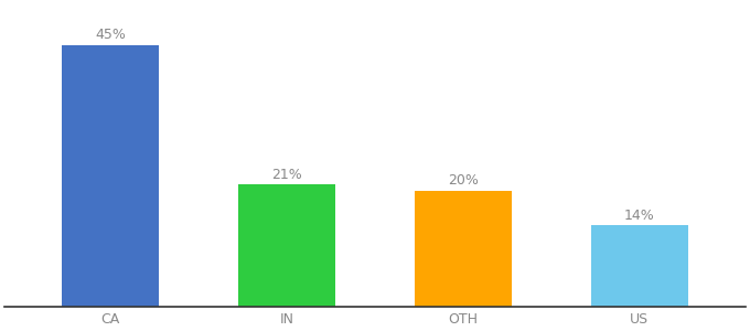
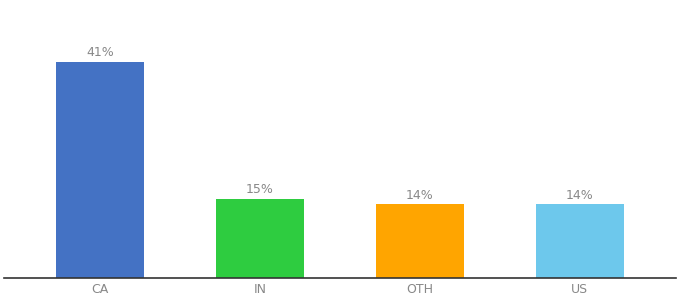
CA: 45% -> 41%
IN: 21% -> 15%
OTH: 20% -> 14%
